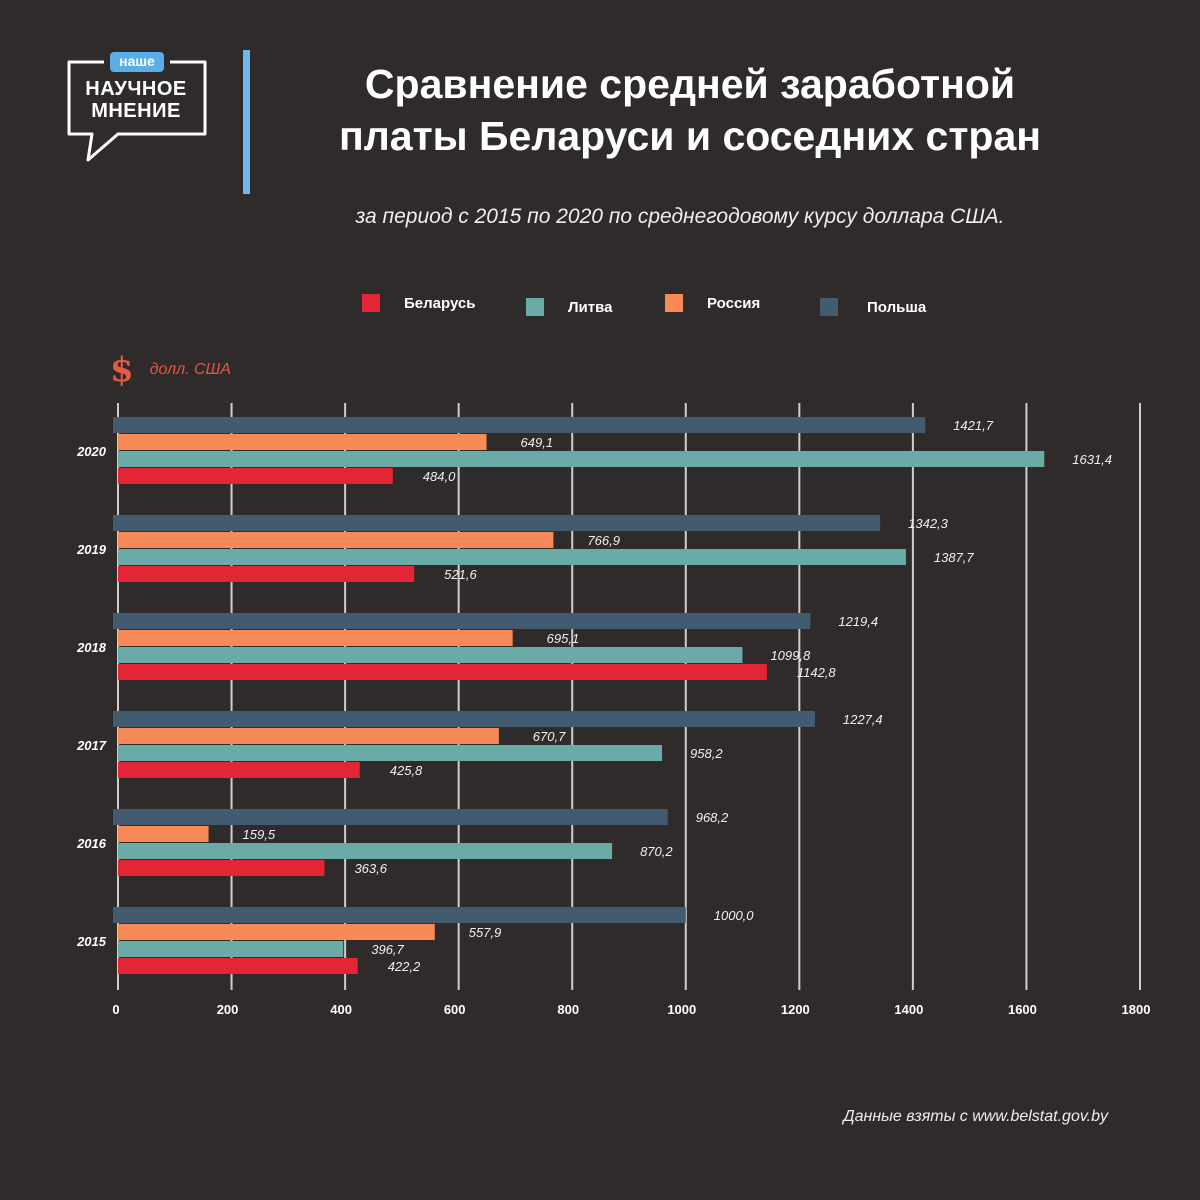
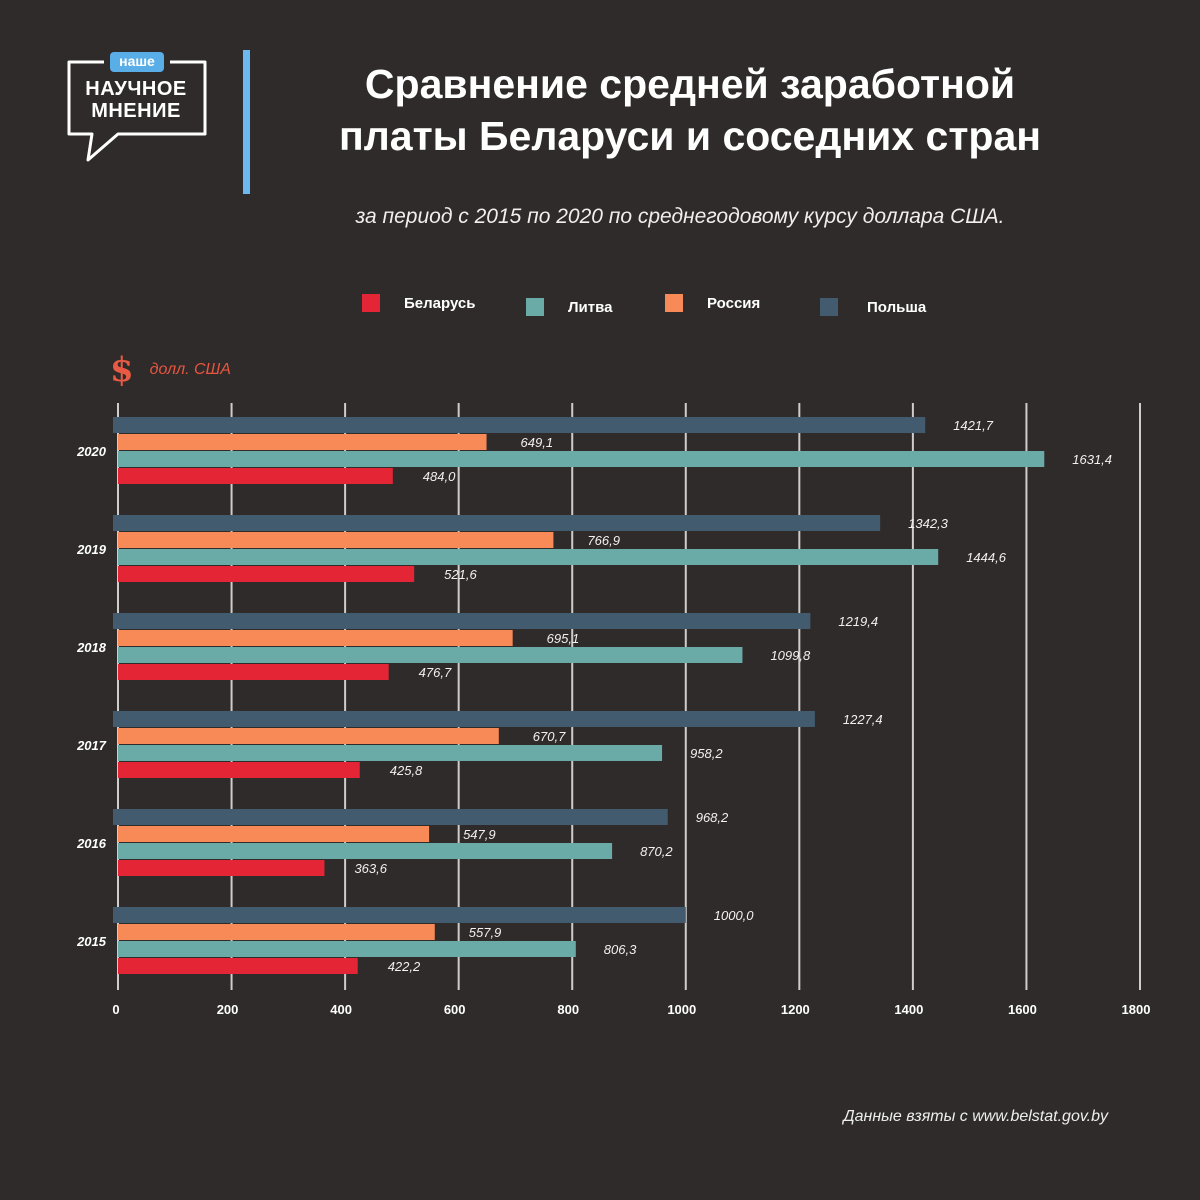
Литва/2019: 1387,7 -> 1444,6
Беларусь/2018: 1142,8 -> 476,7
Россия/2016: 159,5 -> 547,9
Литва/2015: 396,7 -> 806,3
